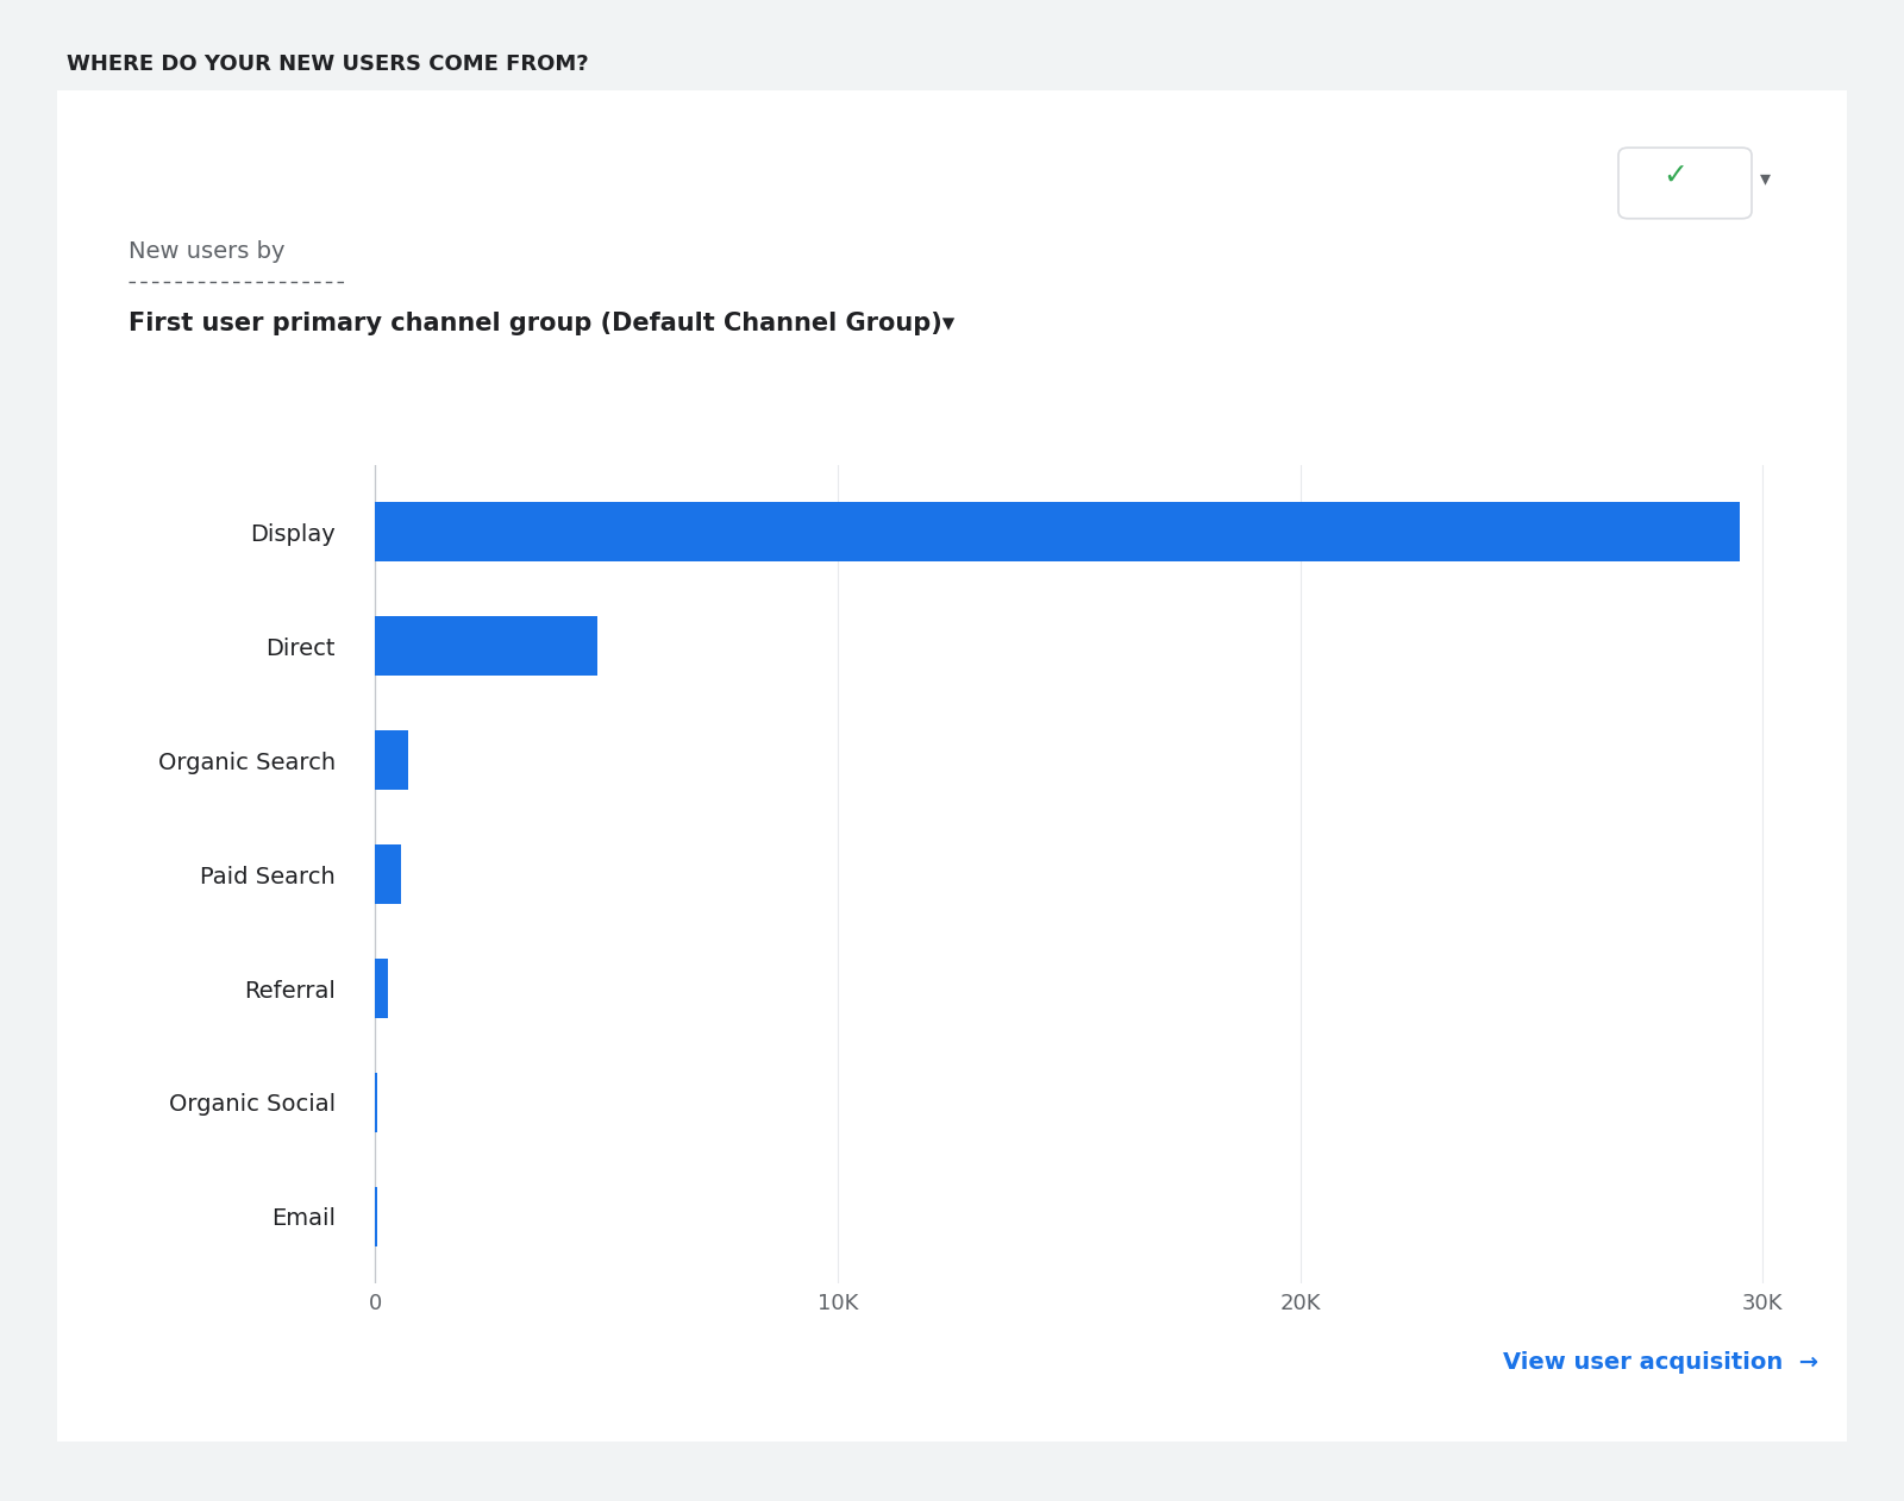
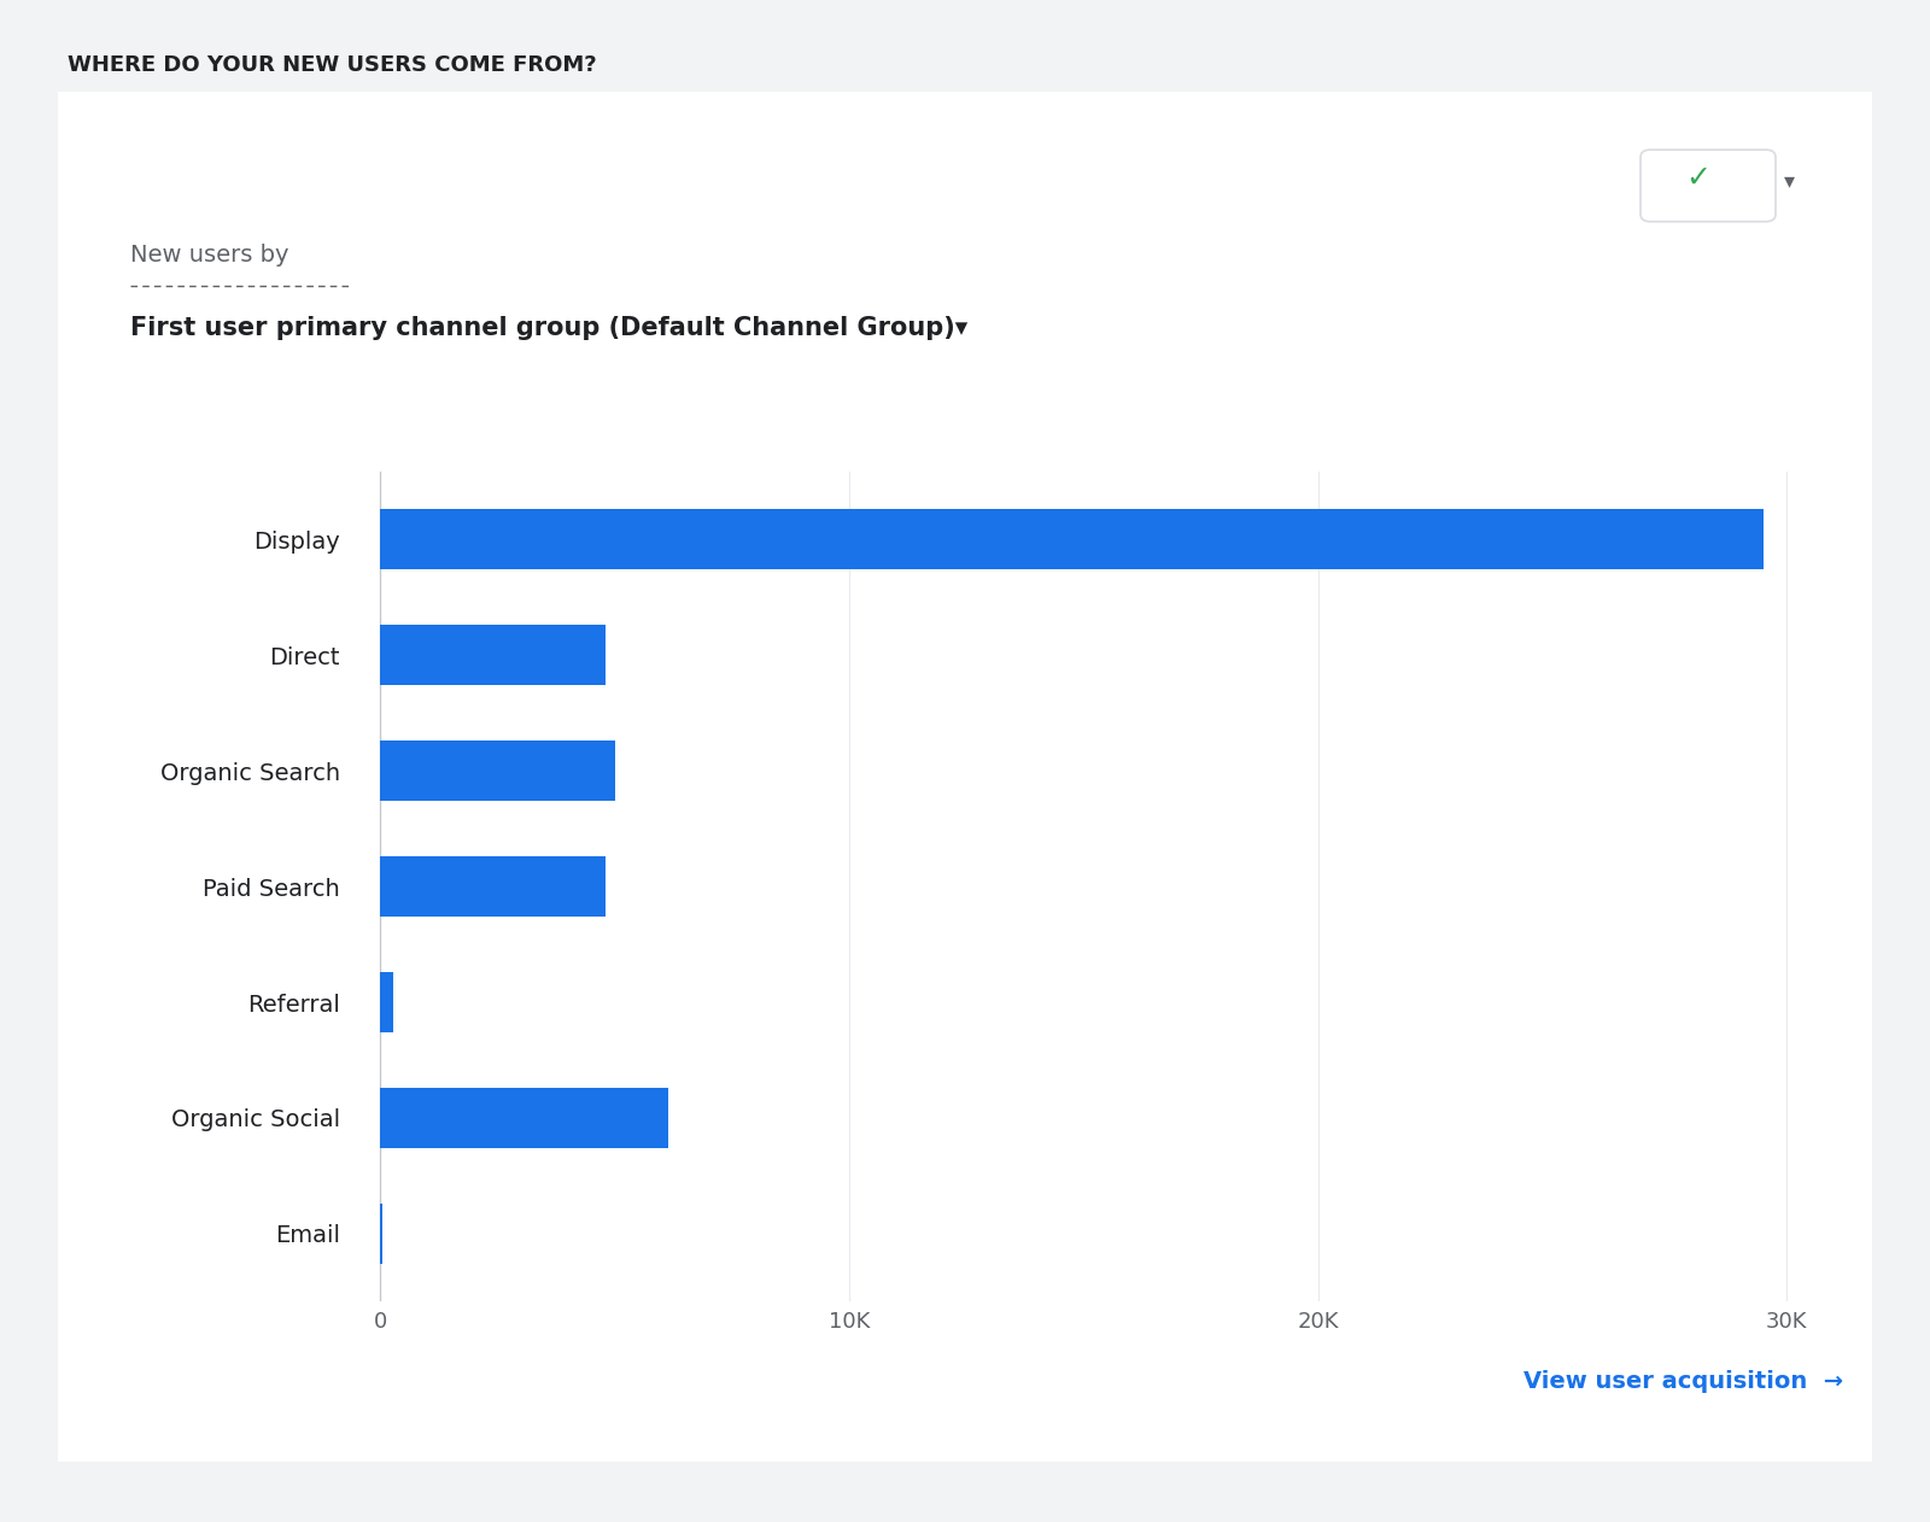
Organic Search: 0.70K -> 5.00K
Paid Search: 0.55K -> 4.80K
Organic Social: 0.05K -> 6.15K
